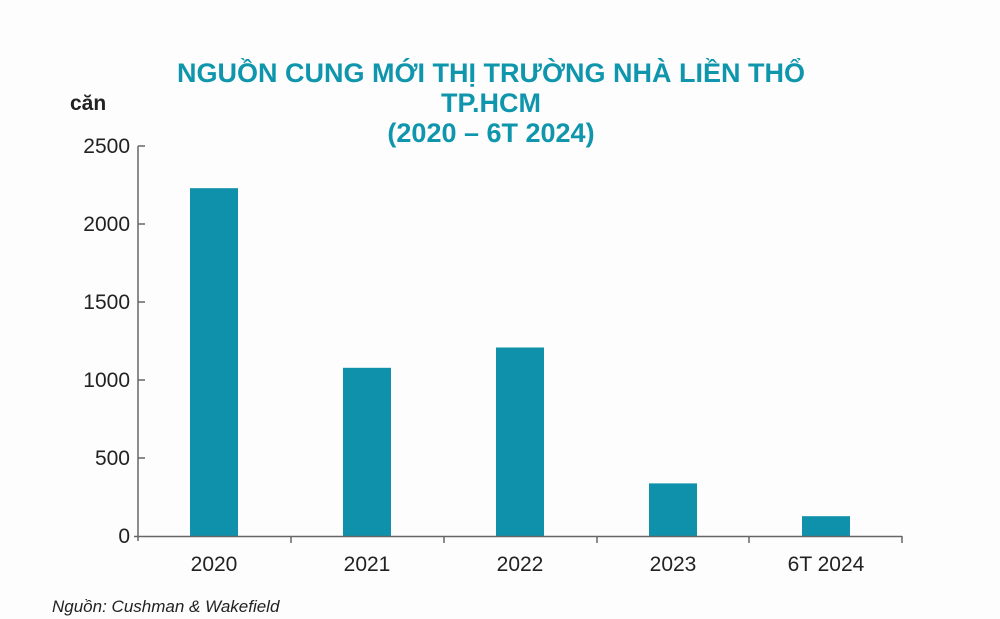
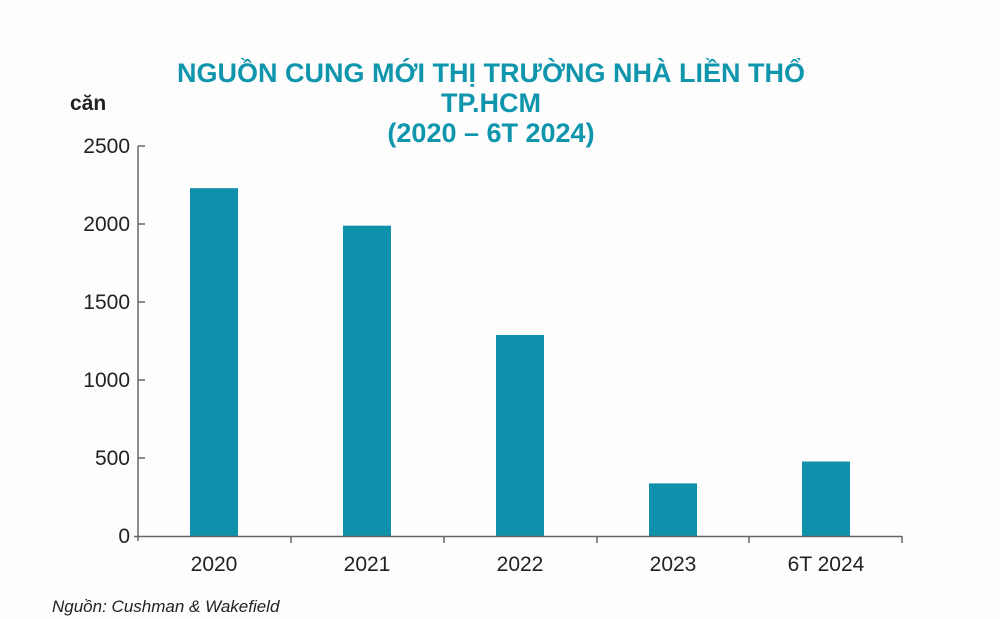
2021: 1080 -> 1990
2022: 1210 -> 1290
6T 2024: 130 -> 480
